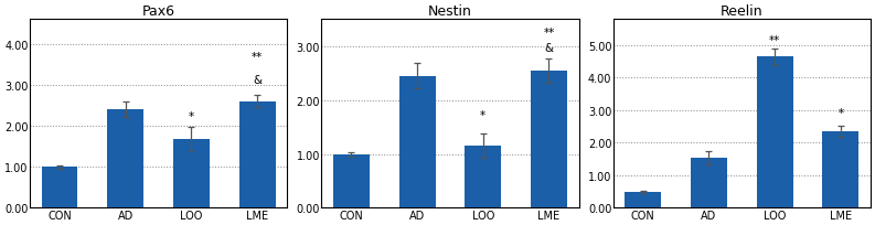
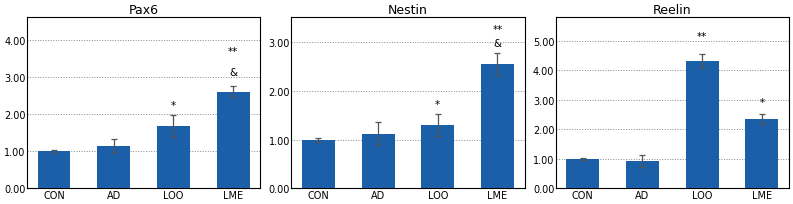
Pax6/AD: 2.40 -> 1.15
Nestin/AD: 2.45 -> 1.12
Nestin/LOO: 1.15 -> 1.30
Reelin/CON: 0.50 -> 1.00
Reelin/AD: 1.55 -> 0.92
Reelin/LOO: 4.65 -> 4.32
